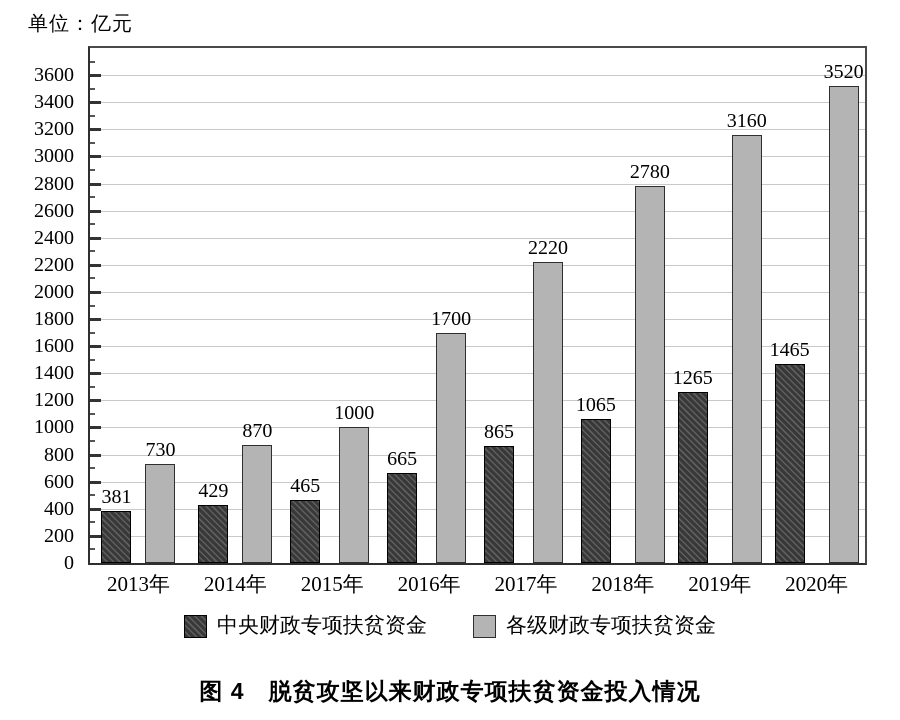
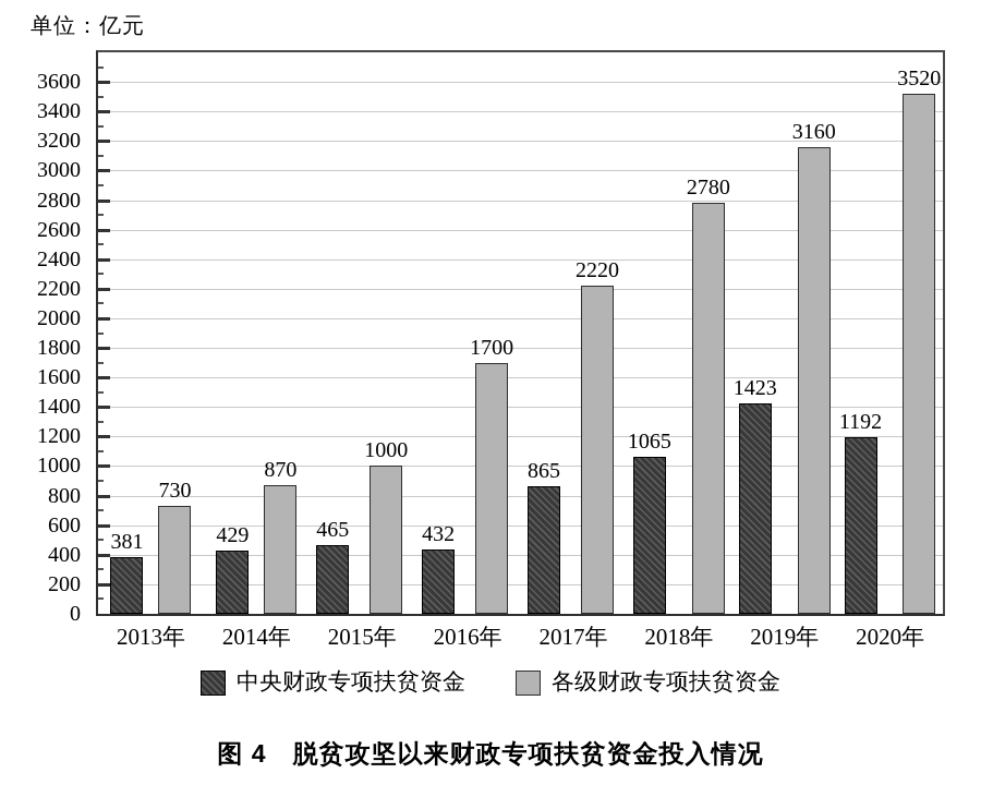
中央财政专项扶贫资金/2016年: 665 -> 432
中央财政专项扶贫资金/2019年: 1265 -> 1423
中央财政专项扶贫资金/2020年: 1465 -> 1192
